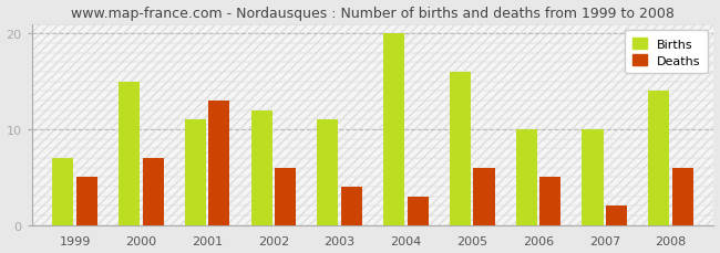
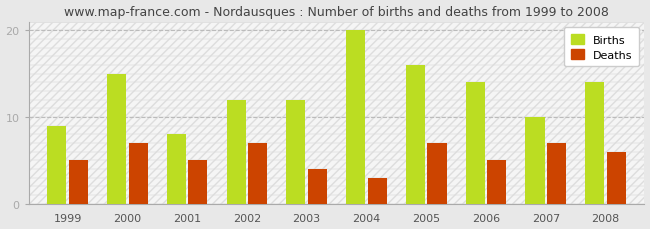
Births/1999: 7 -> 9
Births/2001: 11 -> 8
Deaths/2001: 13 -> 5
Deaths/2002: 6 -> 7
Births/2003: 11 -> 12
Deaths/2005: 6 -> 7
Births/2006: 10 -> 14
Deaths/2007: 2 -> 7
